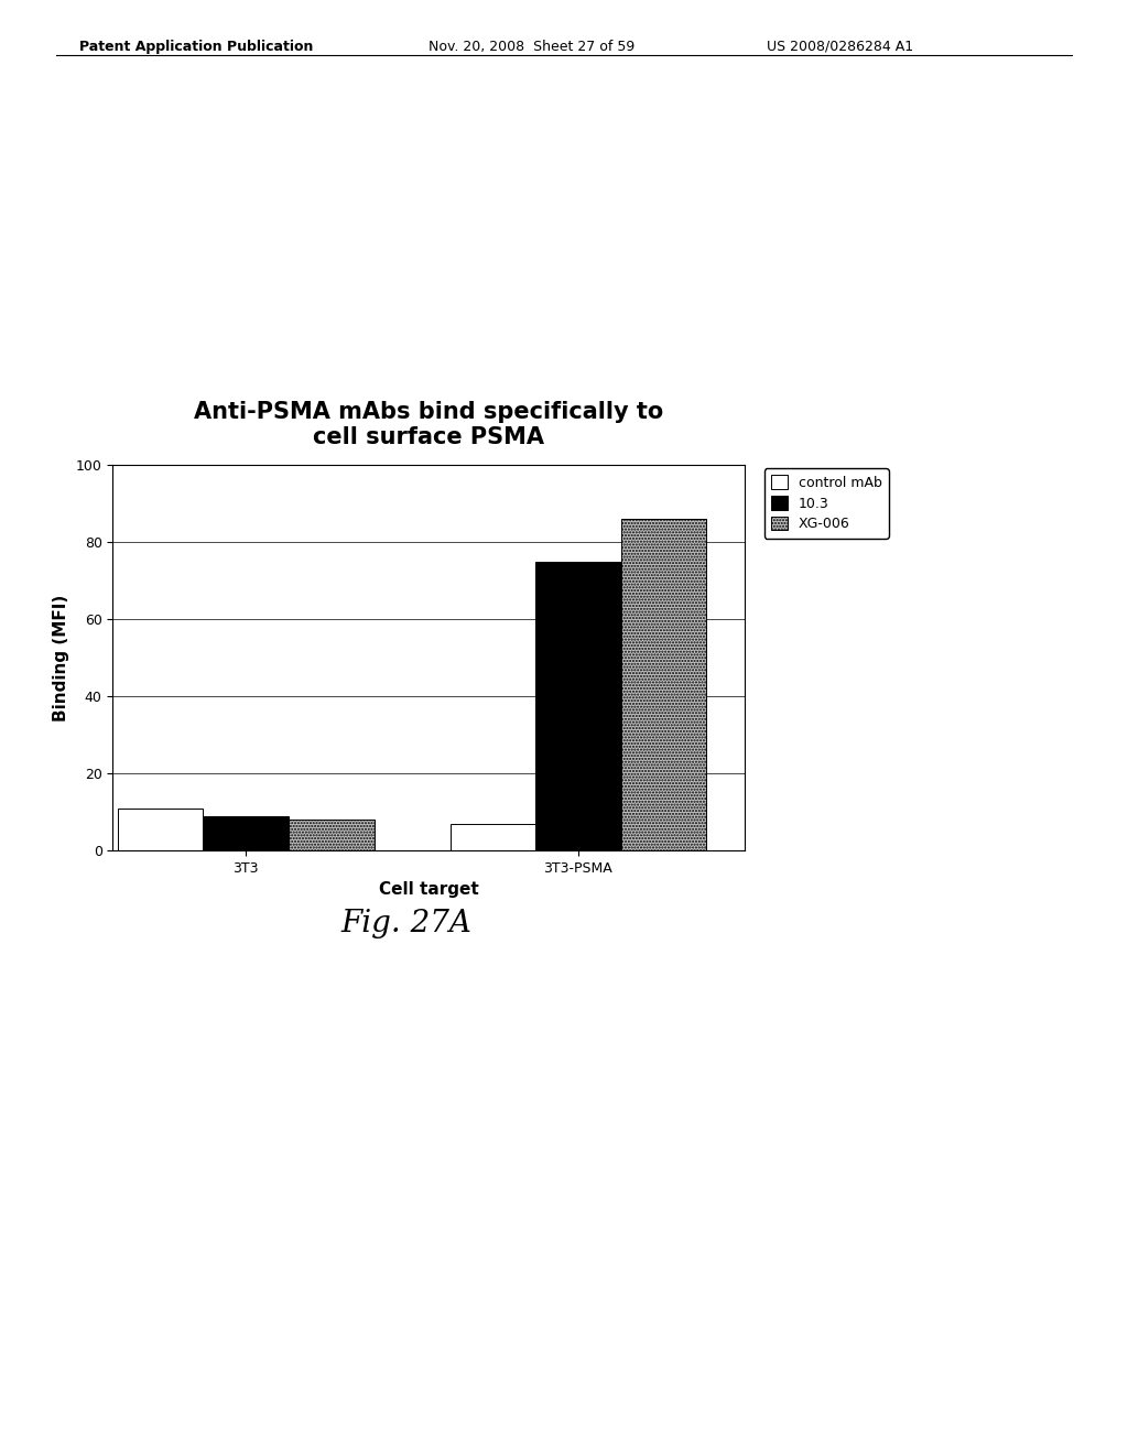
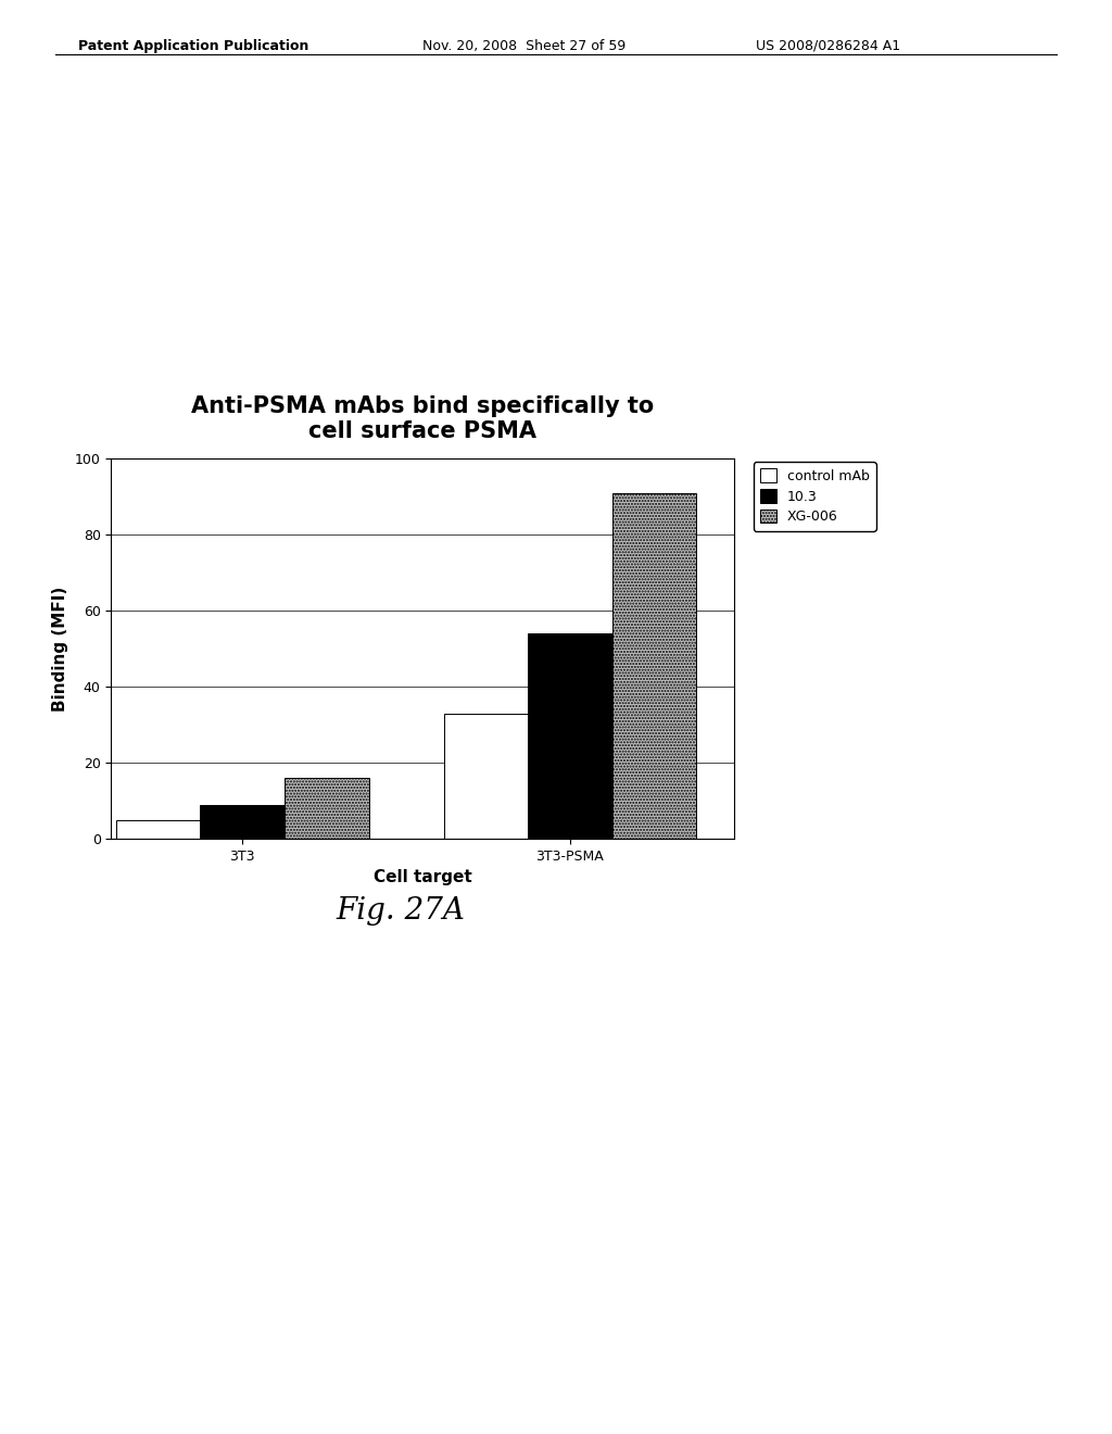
control mAb/3T3: 11 -> 5
XG-006/3T3: 8 -> 16
control mAb/3T3-PSMA: 7 -> 33
10.3/3T3-PSMA: 75 -> 54
XG-006/3T3-PSMA: 86 -> 91
